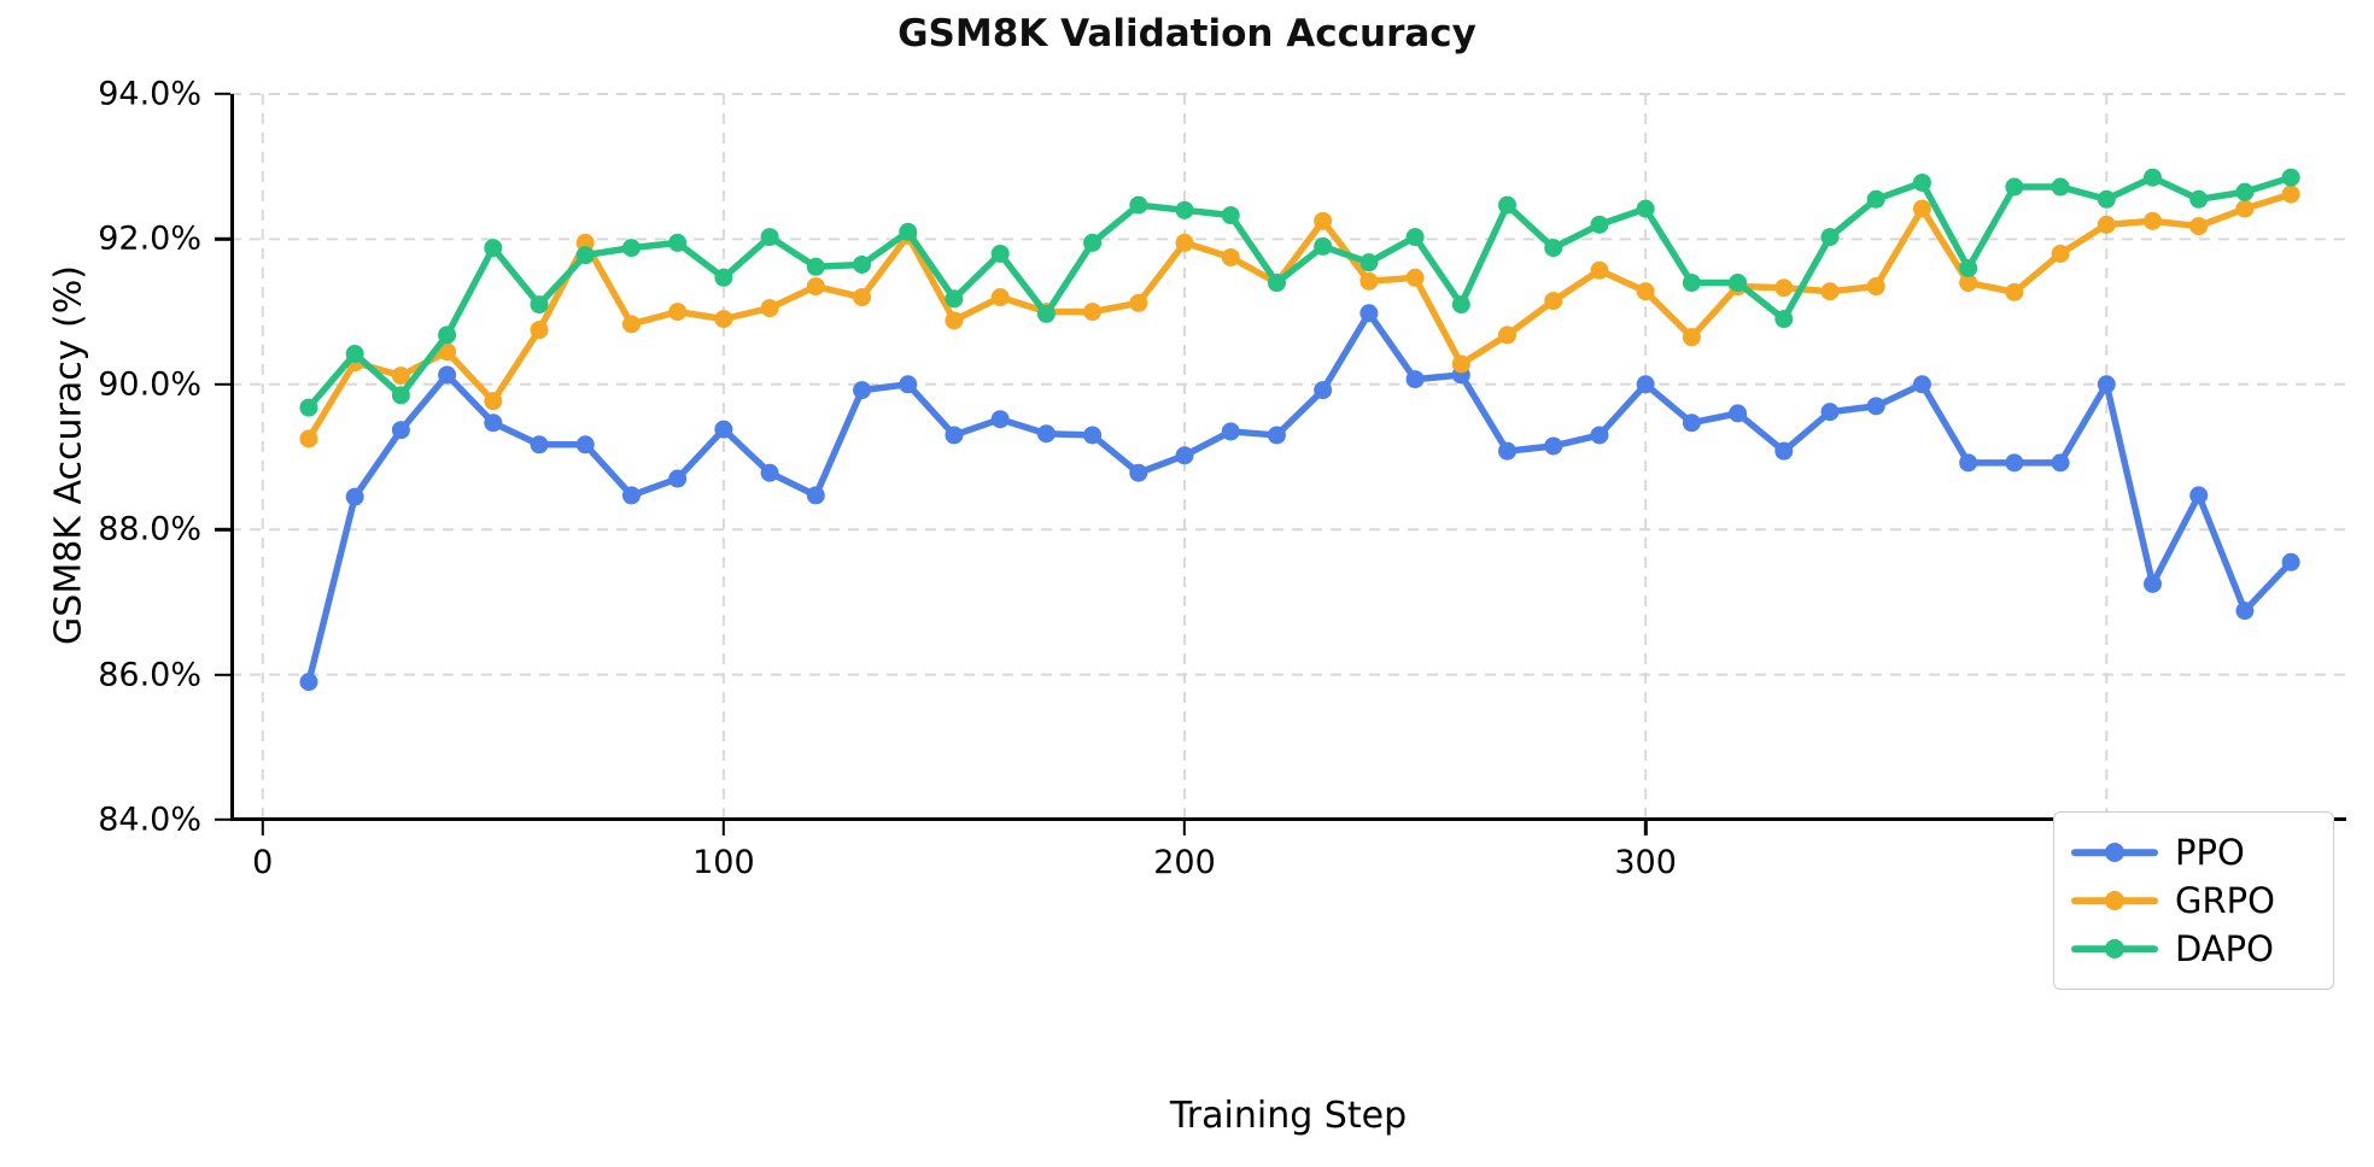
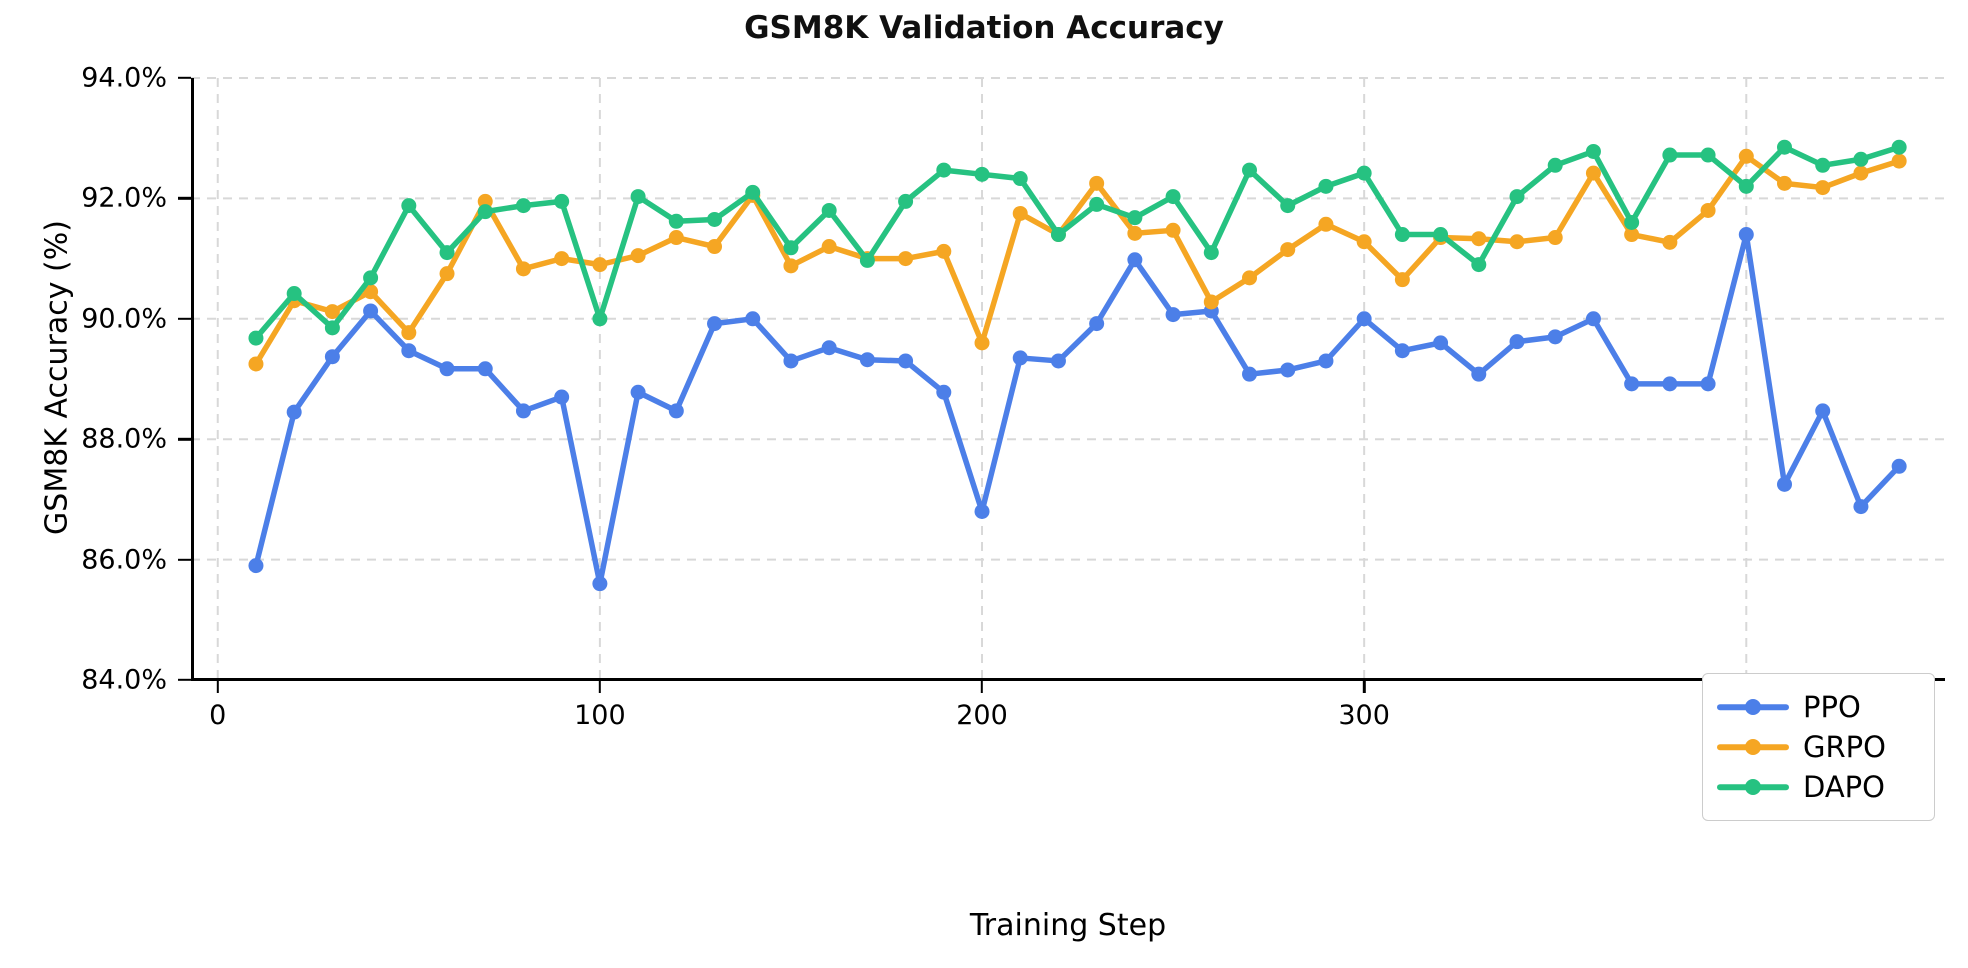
PPO/100: 89.4% -> 85.6%
DAPO/100: 91.5% -> 90.0%
PPO/200: 89.0% -> 86.8%
GRPO/200: 92.0% -> 89.6%
PPO/400: 90.0% -> 91.4%
GRPO/400: 92.2% -> 92.7%
DAPO/400: 92.5% -> 92.2%
